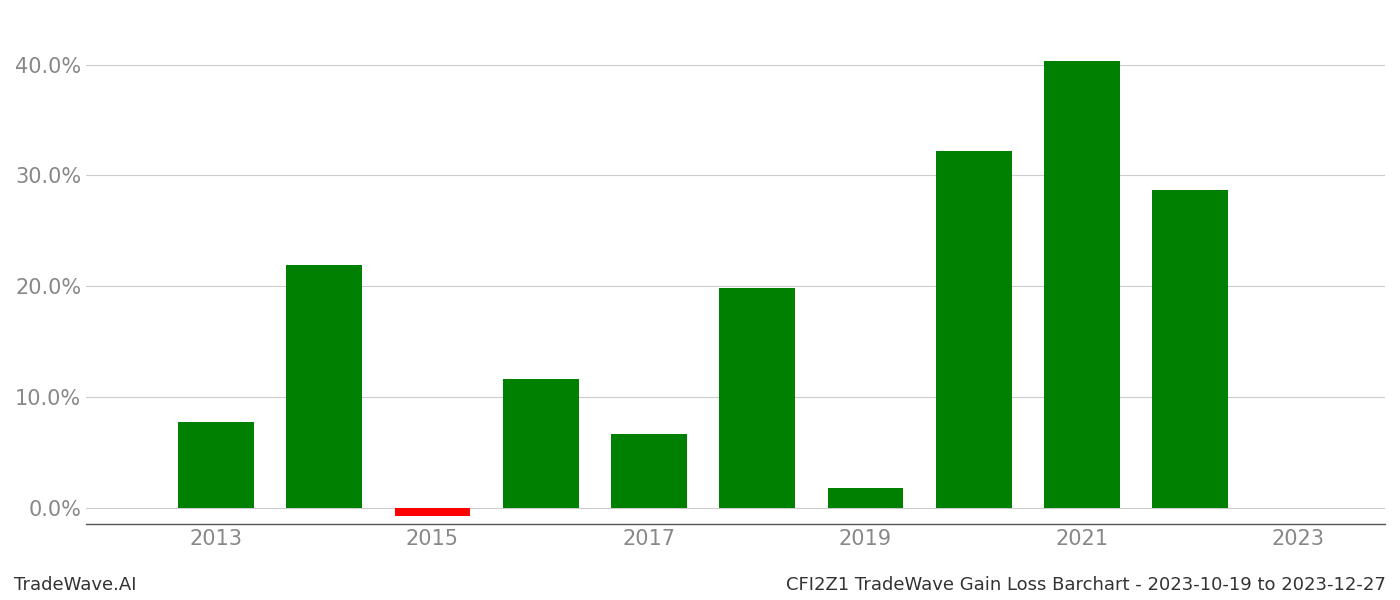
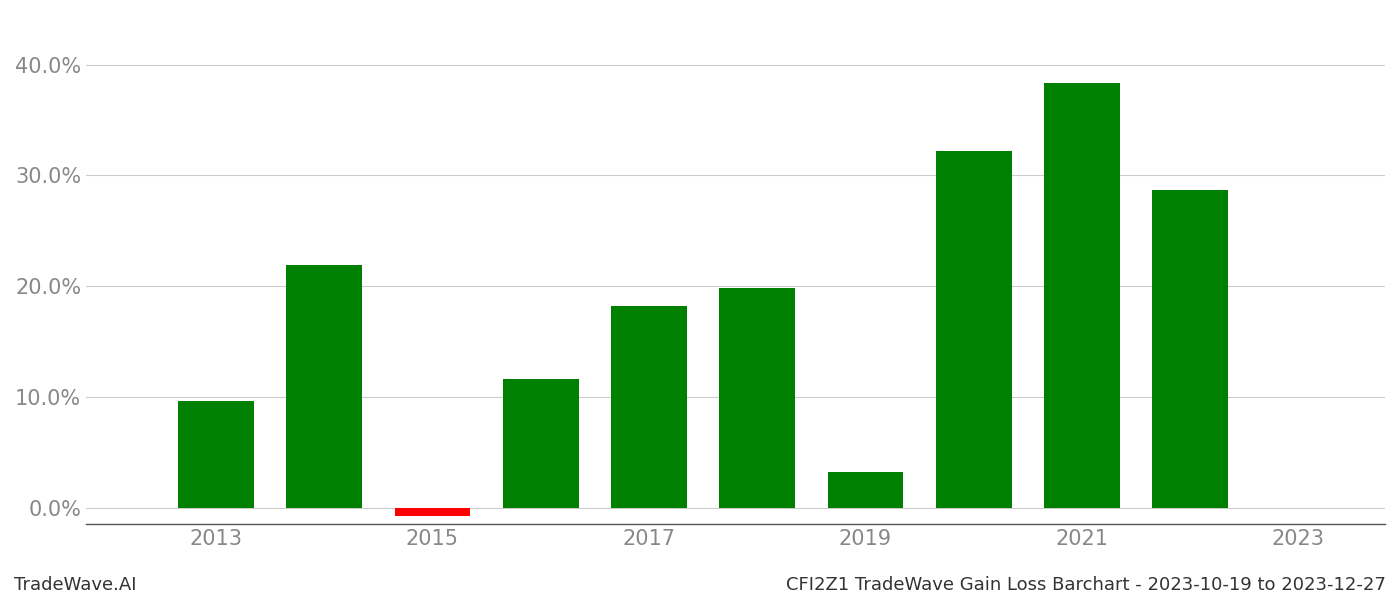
2013: 7.7% -> 9.6%
2017: 6.6% -> 18.2%
2019: 1.8% -> 3.2%
2021: 40.3% -> 38.4%
